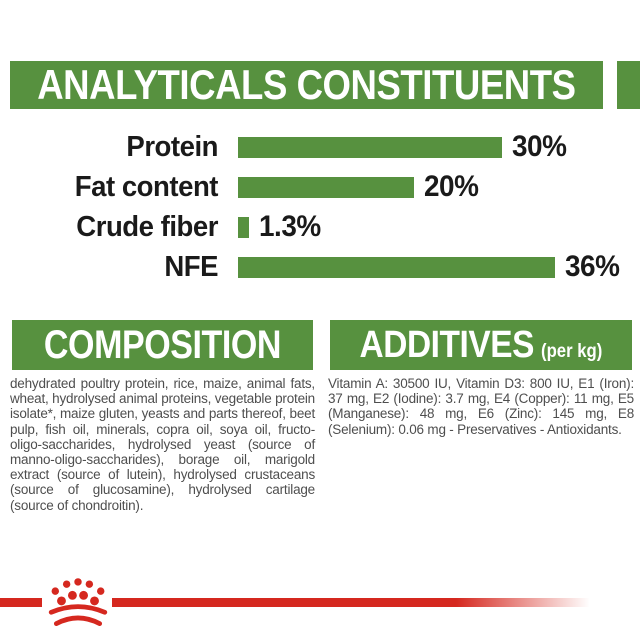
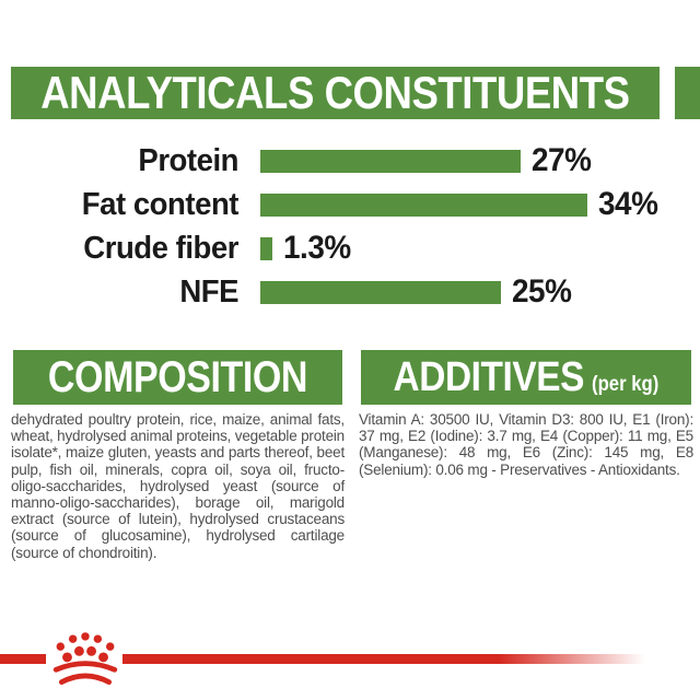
Protein: 30% -> 27%
Fat content: 20% -> 34%
NFE: 36% -> 25%
